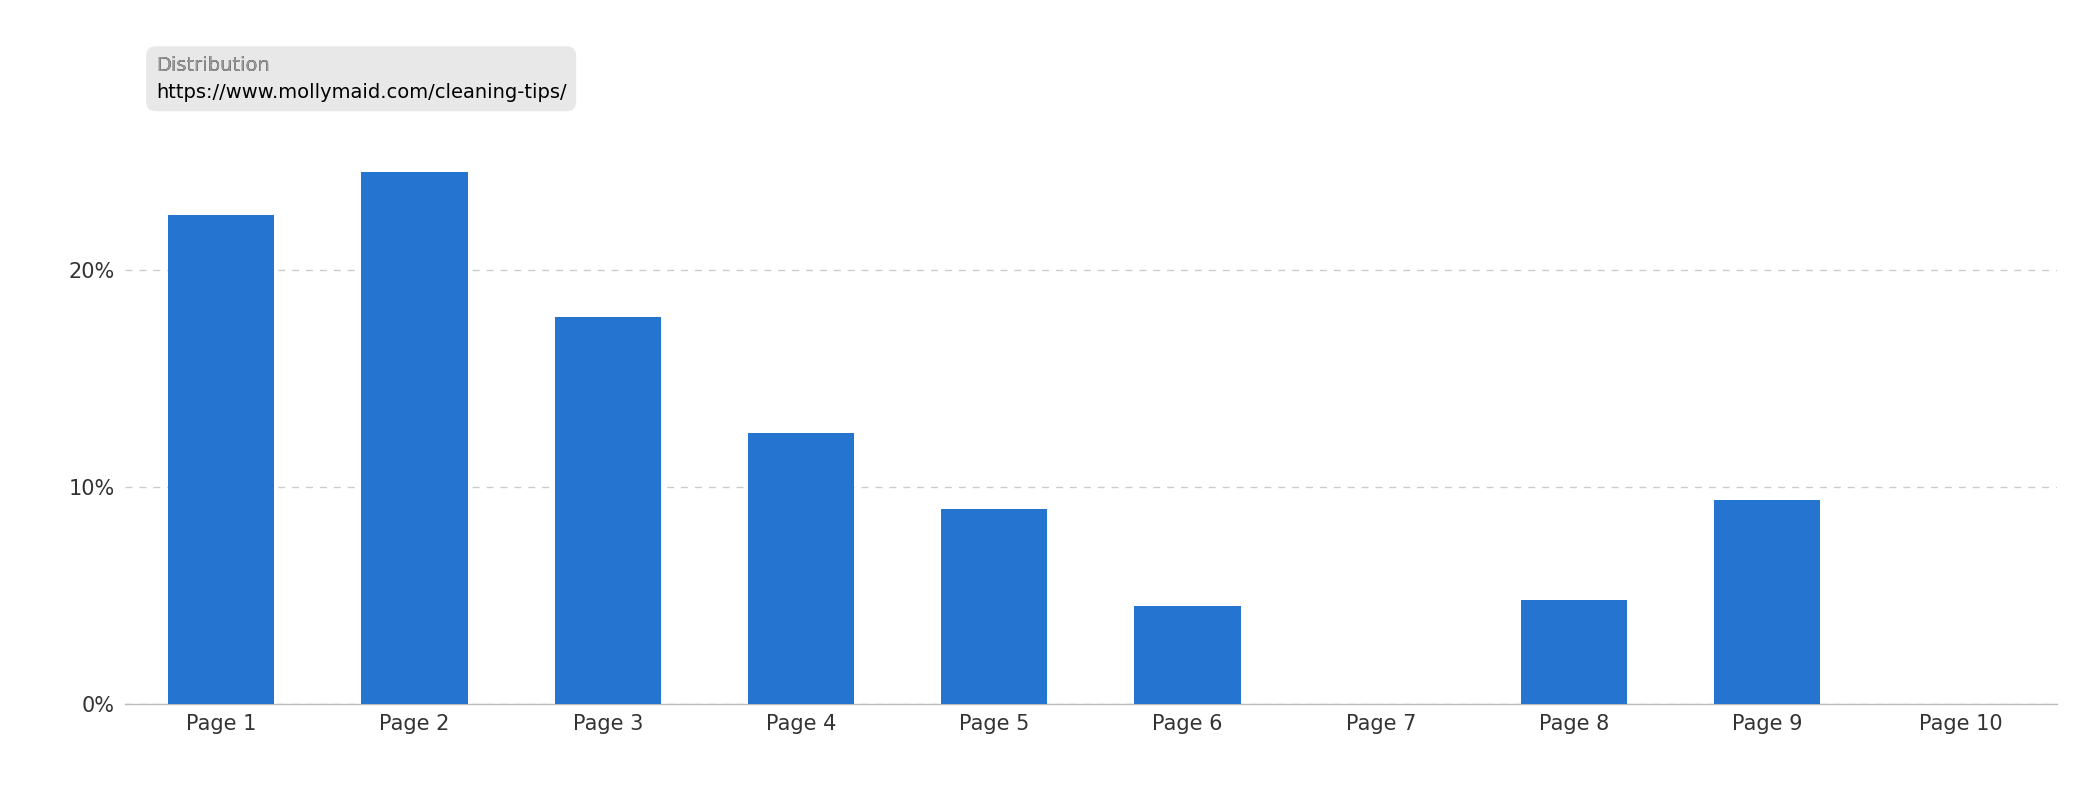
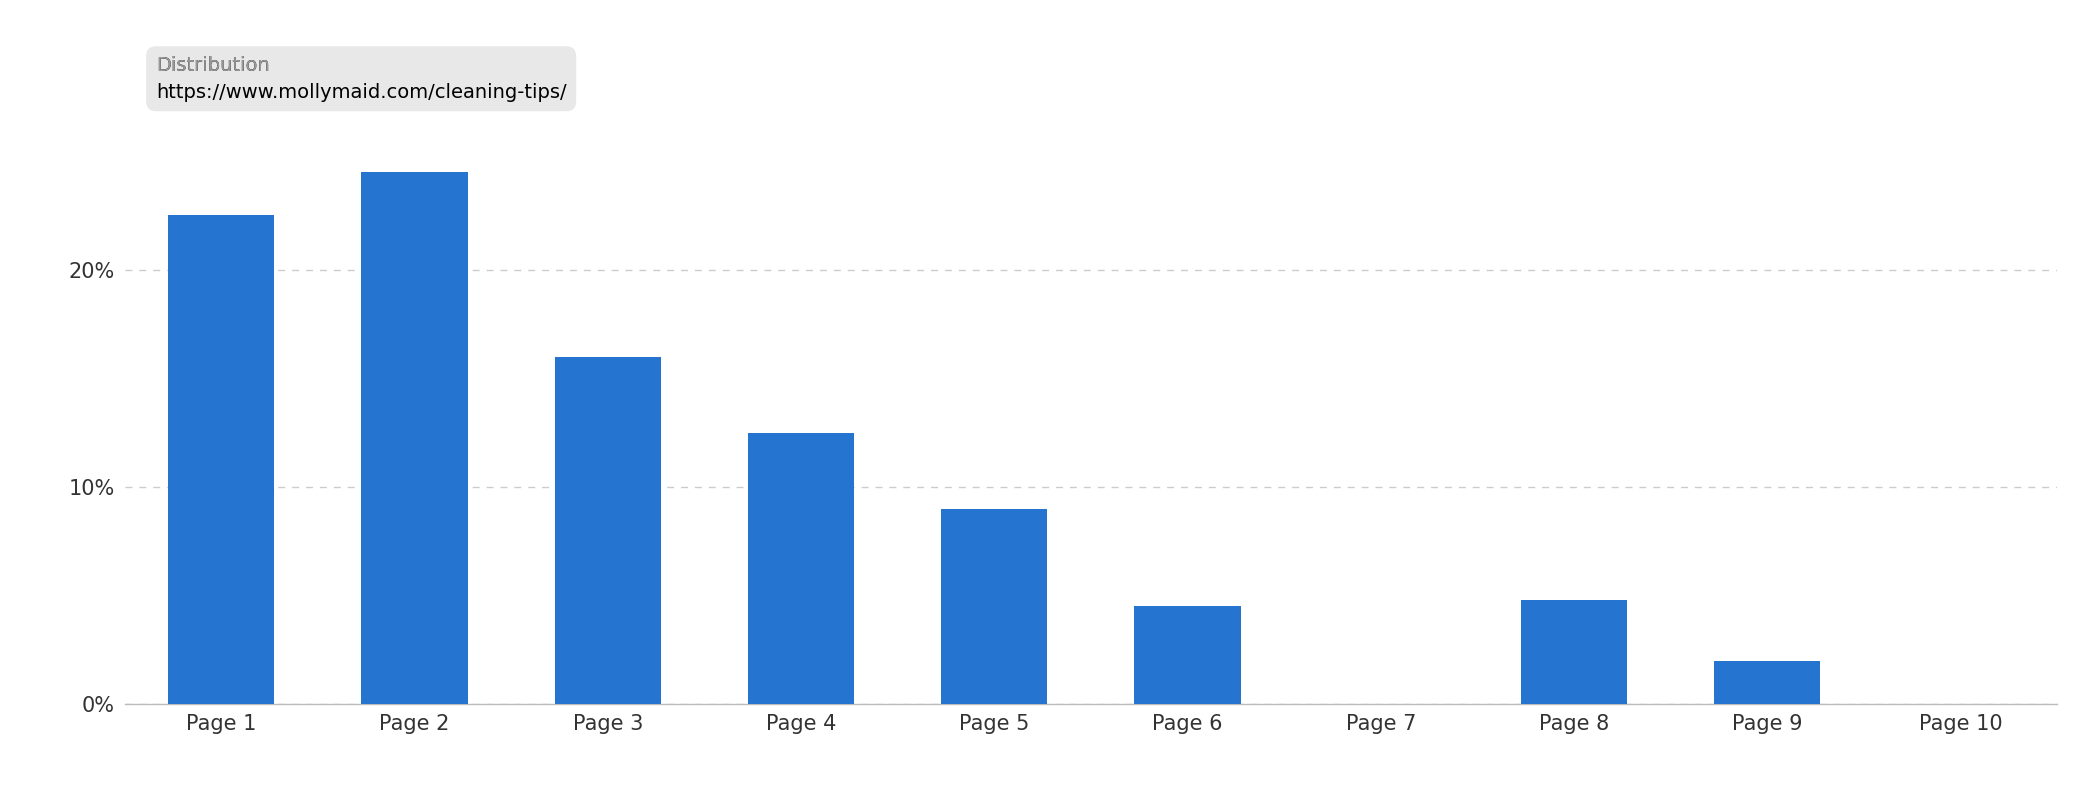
Page 3: 17.8% -> 16.0%
Page 9: 9.4% -> 2.0%
